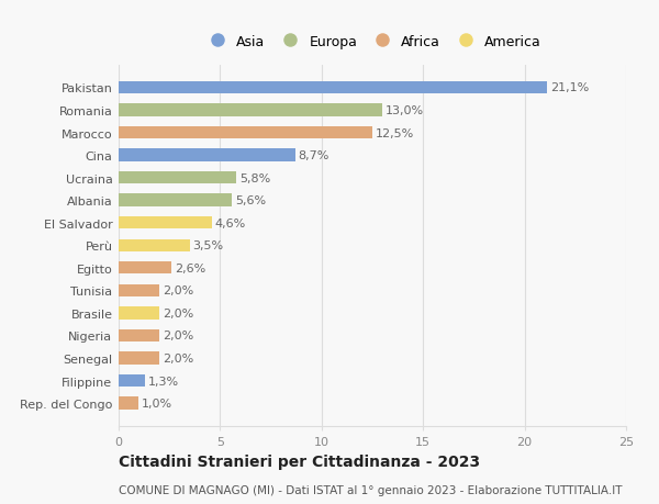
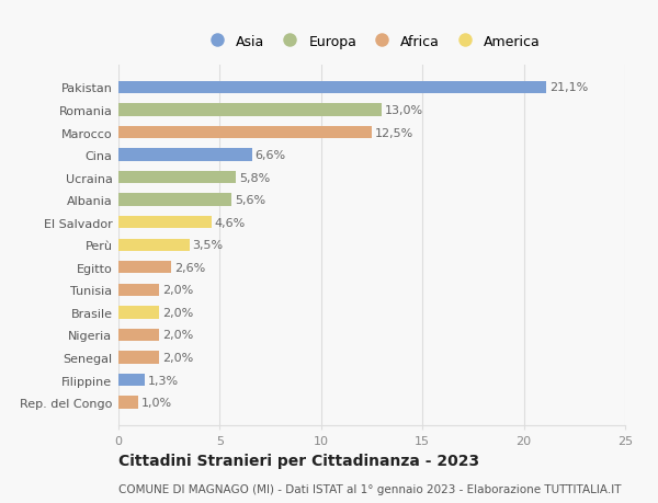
Cina: 8,7% -> 6,6%
